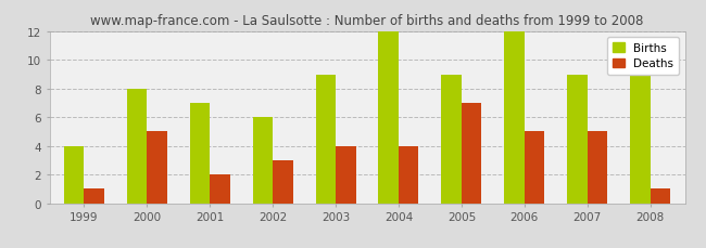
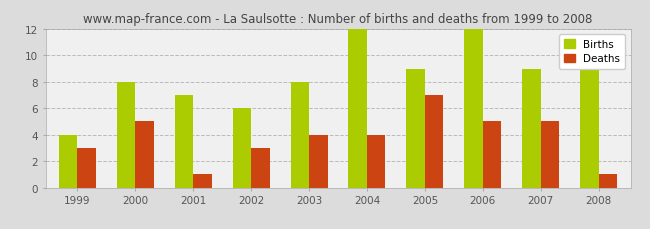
Deaths/1999: 1 -> 3
Deaths/2001: 2 -> 1
Births/2003: 9 -> 8
